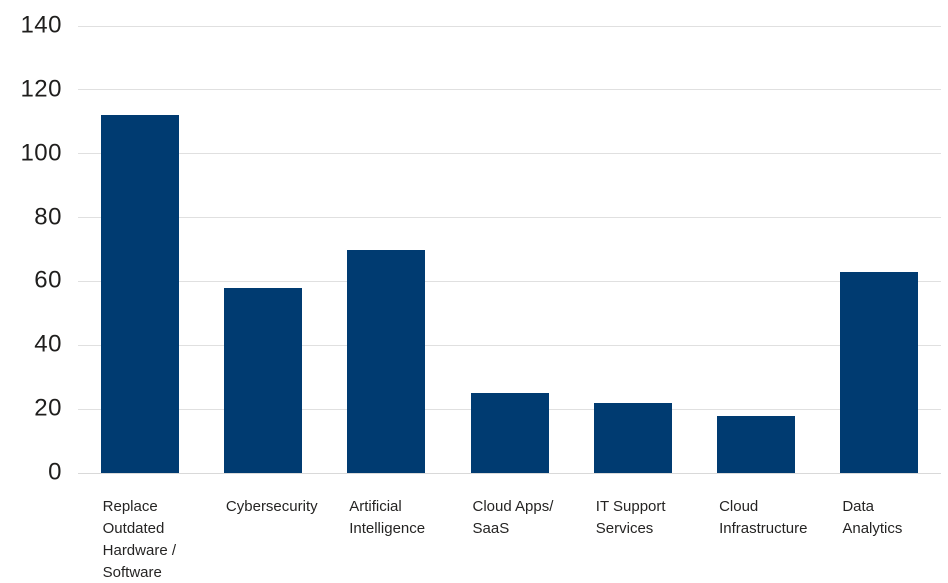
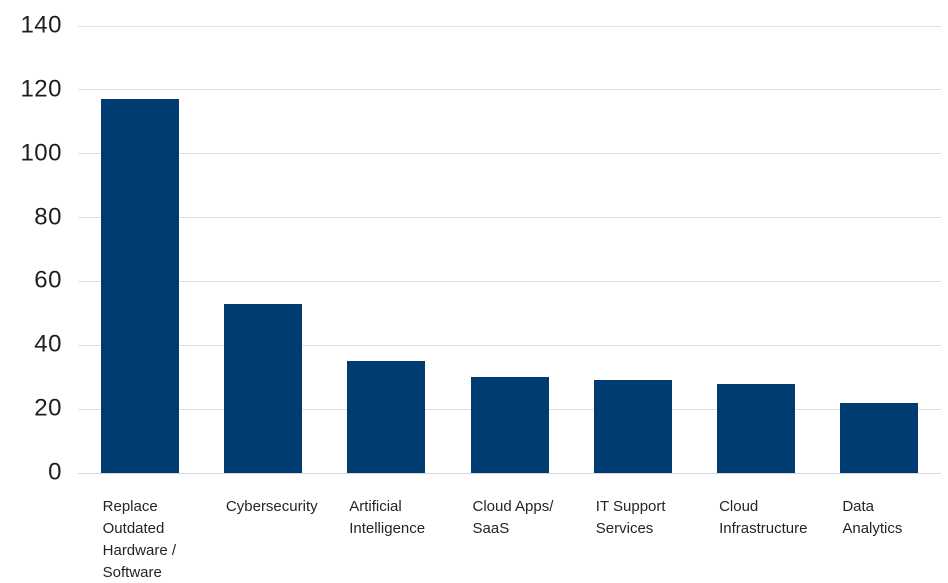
Replace Outdated Hardware / Software: 112 -> 117
Cybersecurity: 58 -> 53
Artificial Intelligence: 70 -> 35
Cloud Apps/ SaaS: 25 -> 30
IT Support Services: 22 -> 29
Cloud Infrastructure: 18 -> 28
Data Analytics: 63 -> 22
